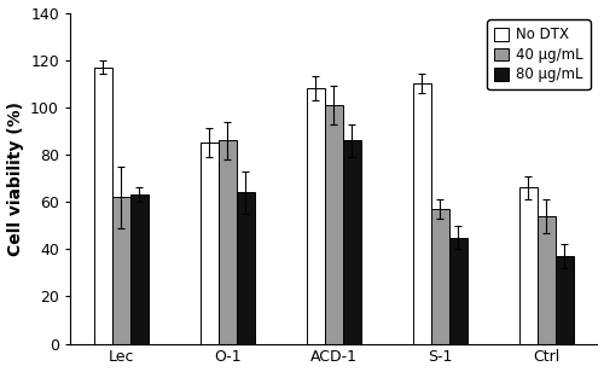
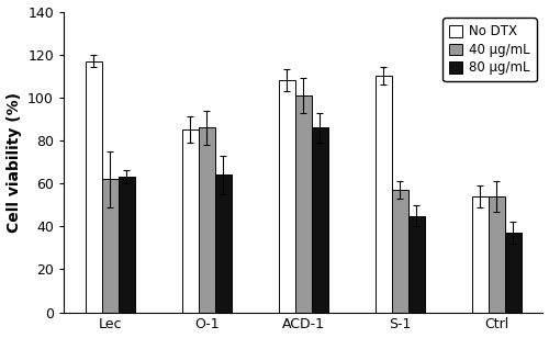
No DTX/Ctrl: 66 -> 54
